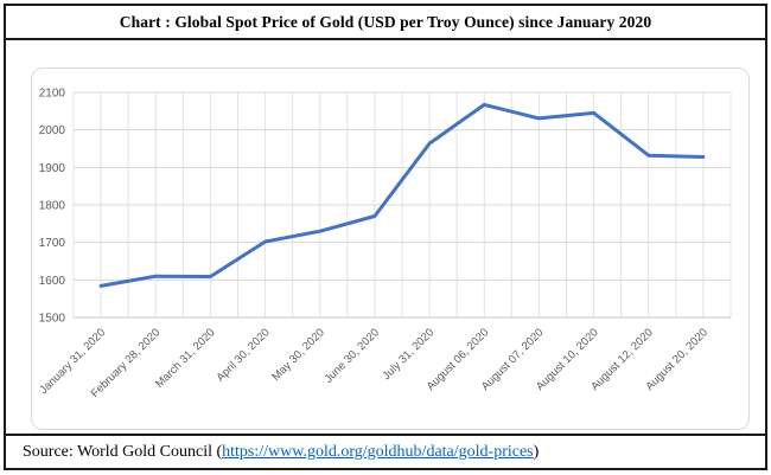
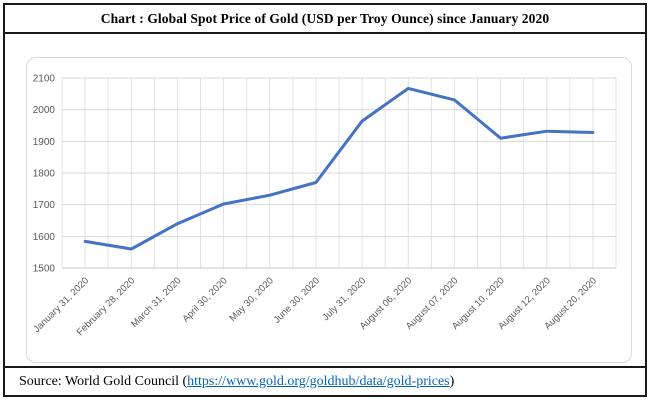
February 28, 2020: 1610 -> 1560
March 31, 2020: 1610 -> 1640
August 10, 2020: 2040 -> 1910
